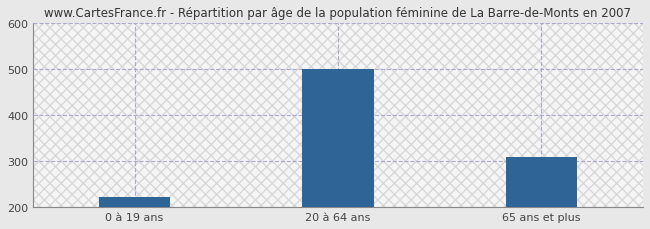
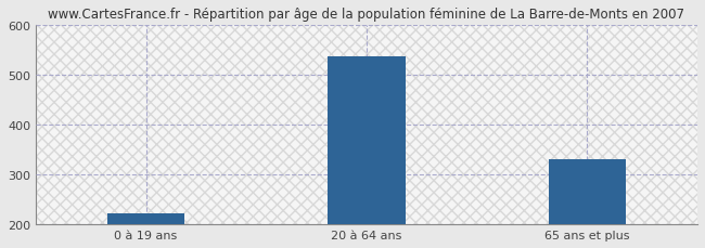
20 à 64 ans: 500 -> 537
65 ans et plus: 310 -> 330
